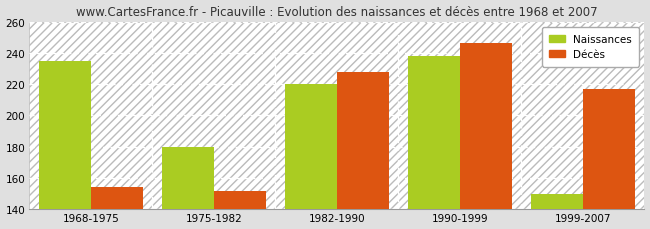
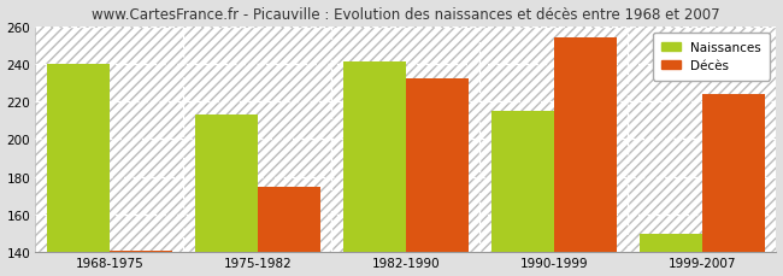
Naissances/1968-1975: 235 -> 240
Décès/1968-1975: 154 -> 141
Naissances/1975-1982: 180 -> 213
Décès/1975-1982: 152 -> 175
Naissances/1982-1990: 220 -> 241
Décès/1982-1990: 228 -> 232
Naissances/1990-1999: 238 -> 215
Décès/1990-1999: 246 -> 254
Décès/1999-2007: 217 -> 224
